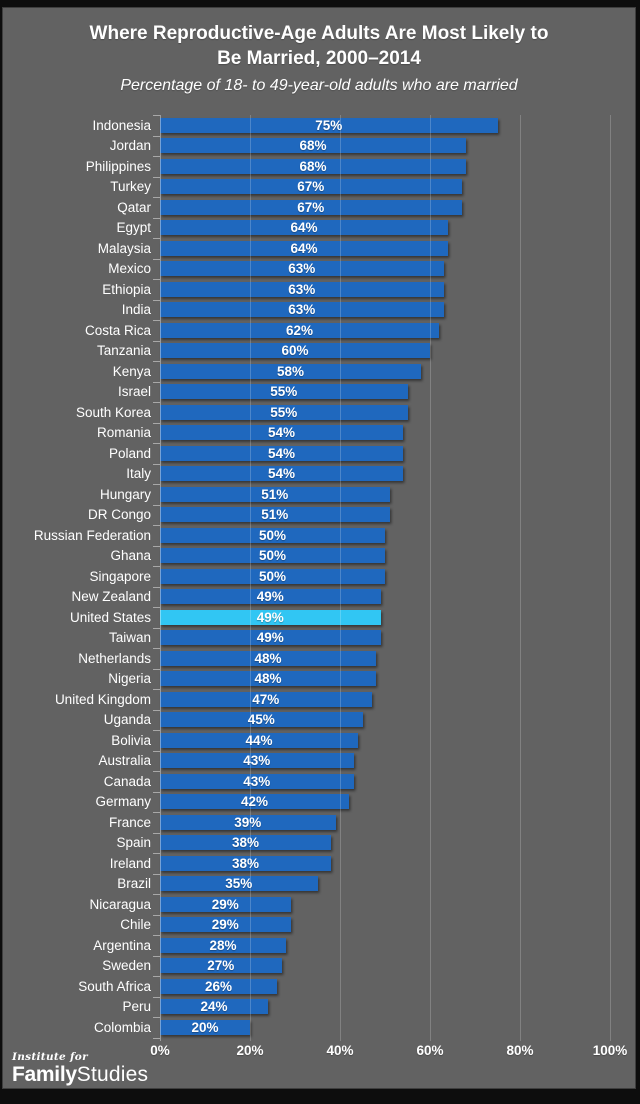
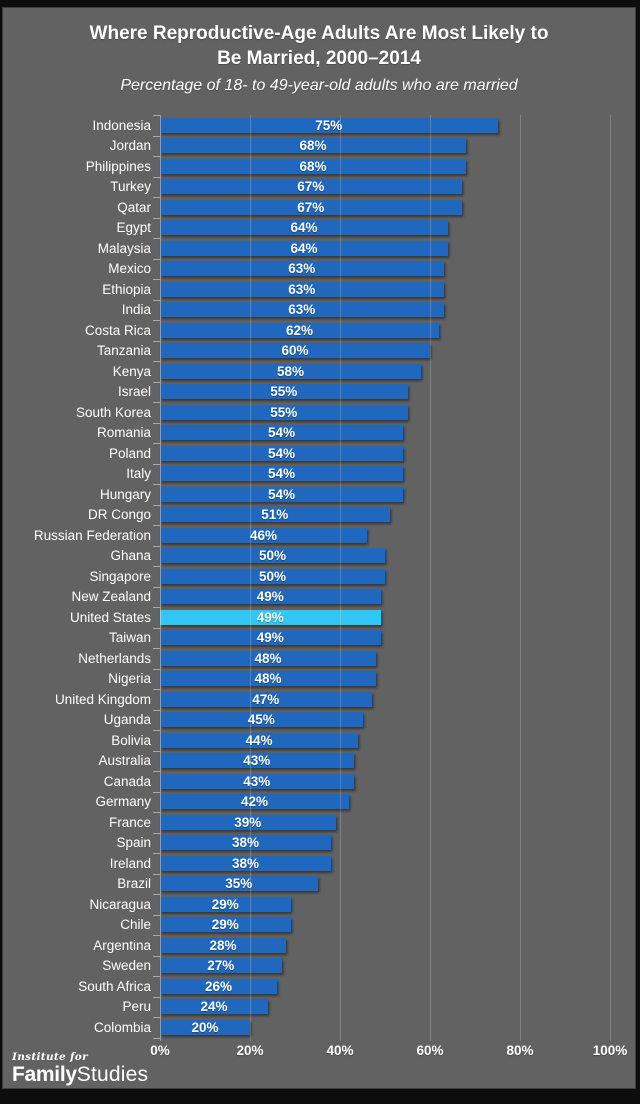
Hungary: 51% -> 54%
Russian Federation: 50% -> 46%
